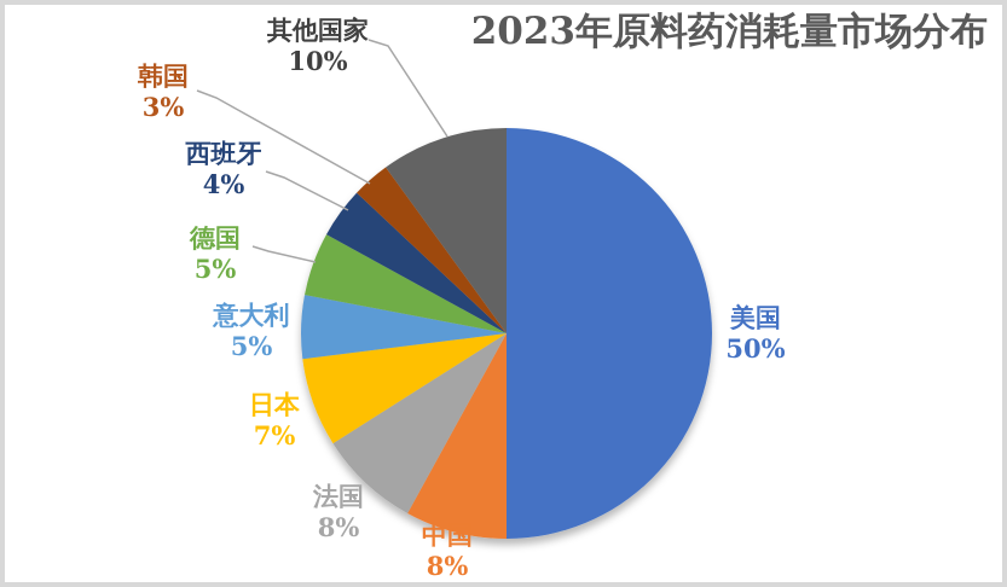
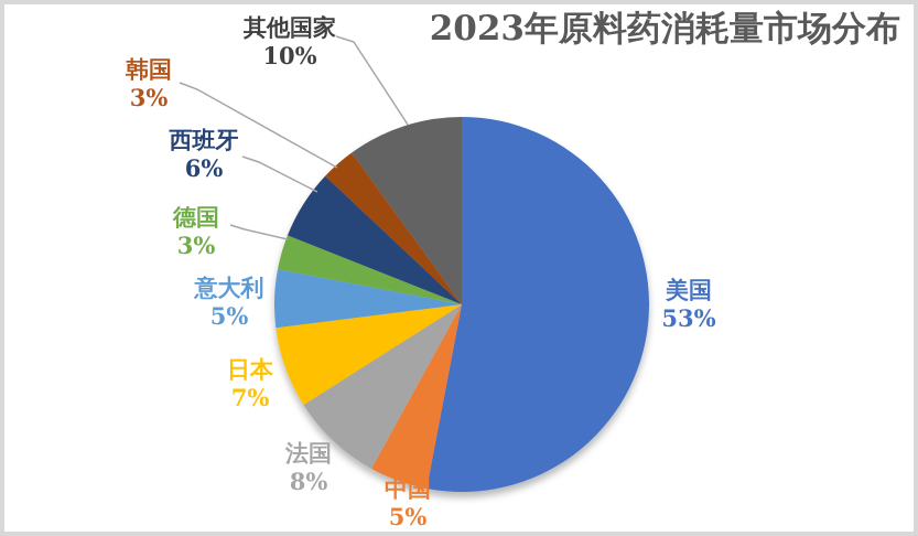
美国: 50% -> 53%
中国: 8% -> 5%
德国: 5% -> 3%
西班牙: 4% -> 6%
